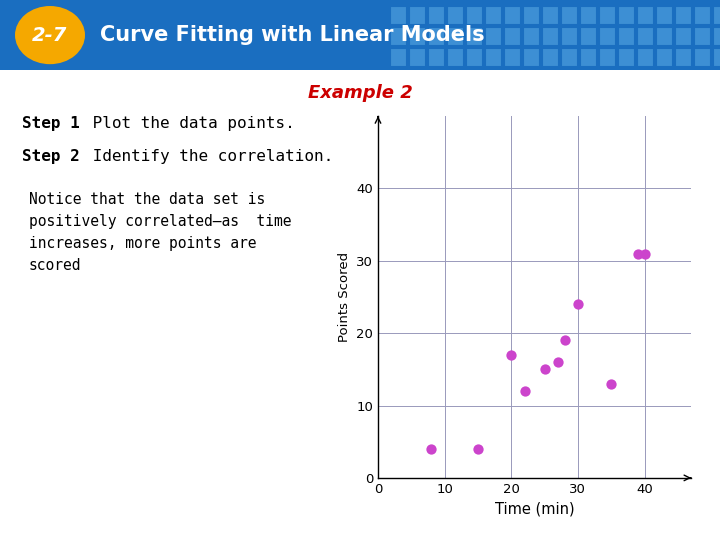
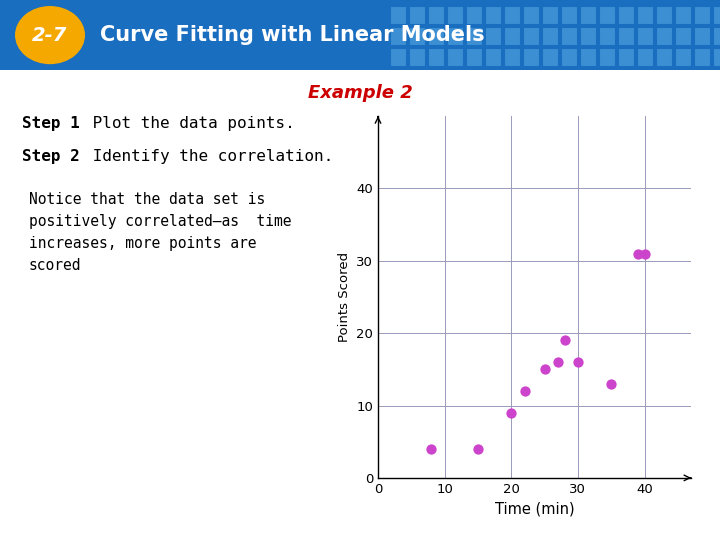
20: 17 -> 9
30: 24 -> 16
